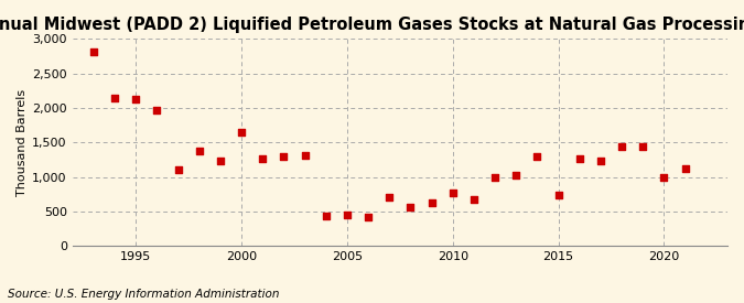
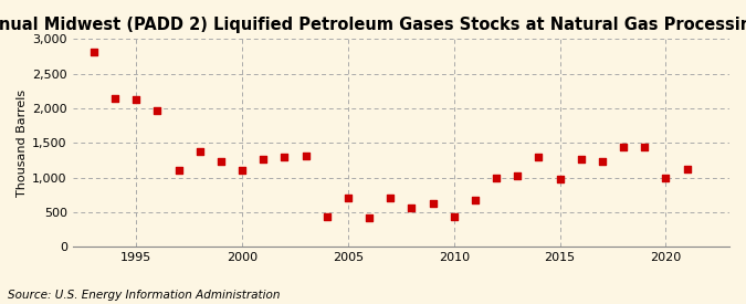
2000: 1,650 -> 1,100
2005: 450 -> 700
2010: 770 -> 440
2015: 740 -> 980
